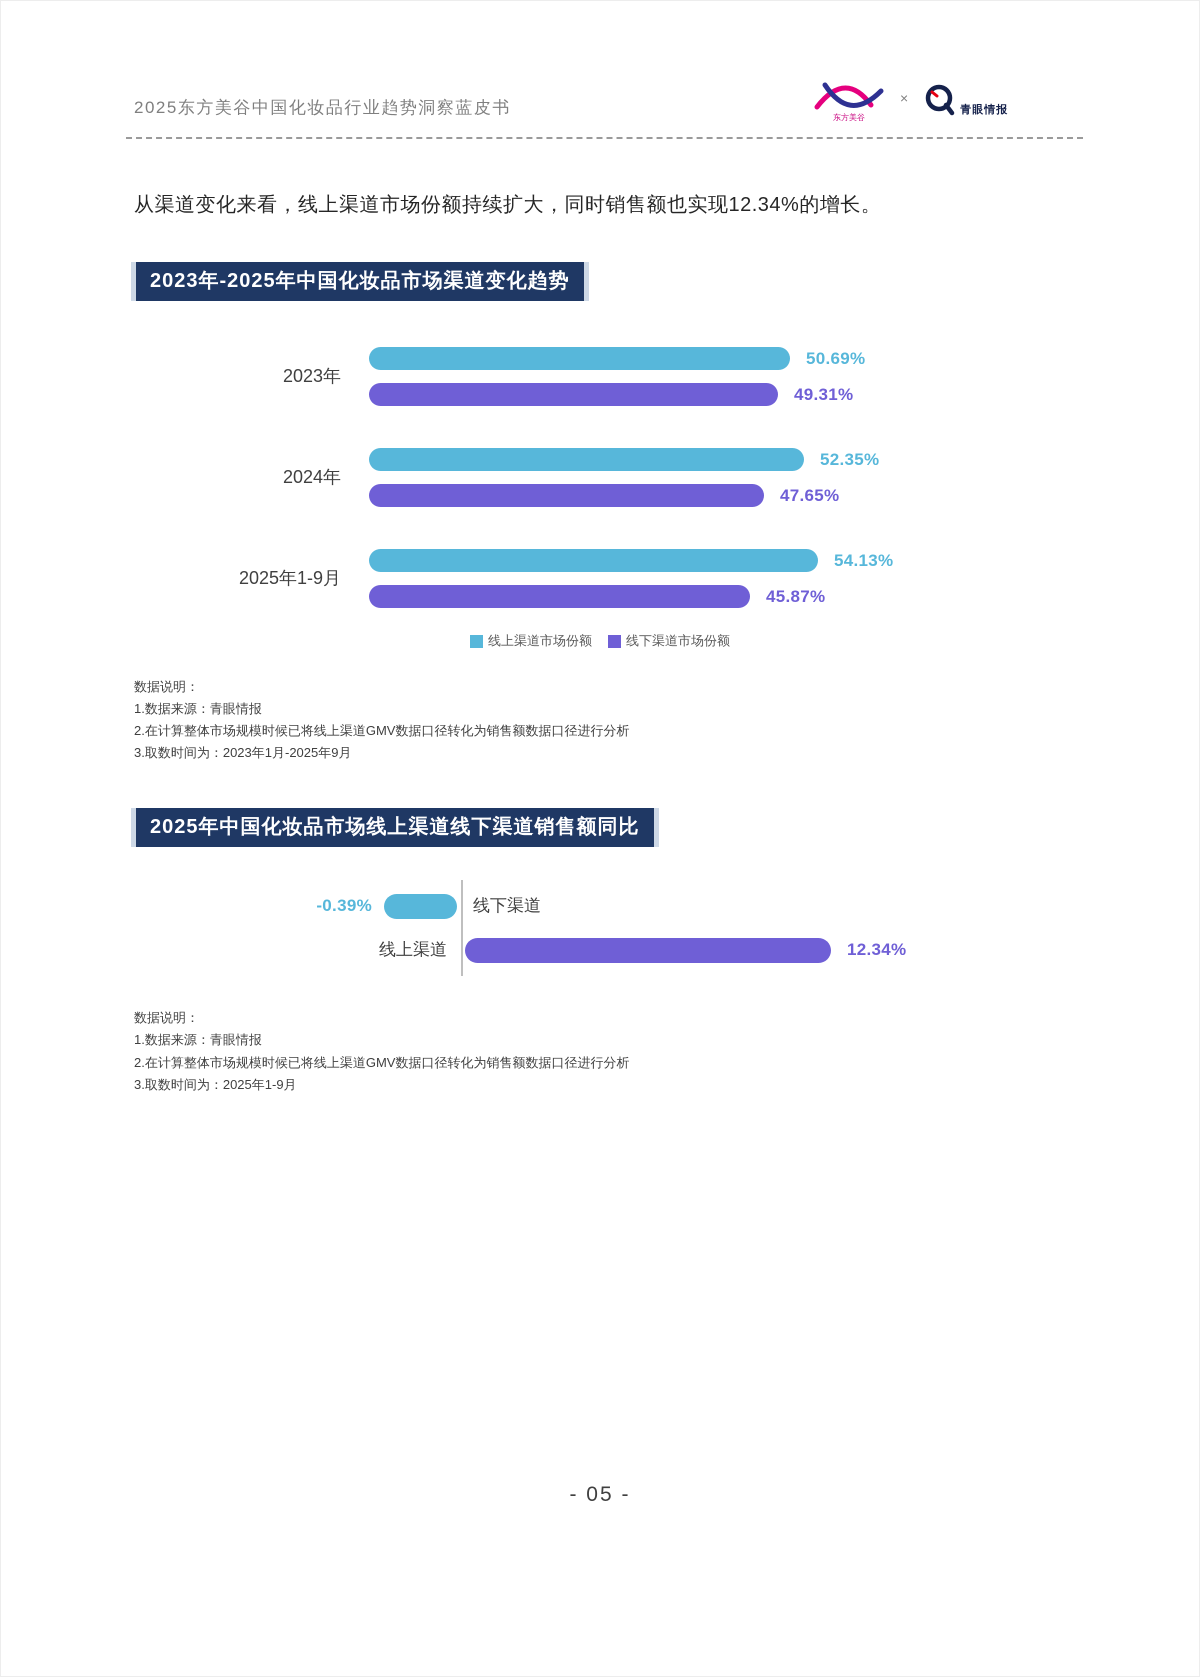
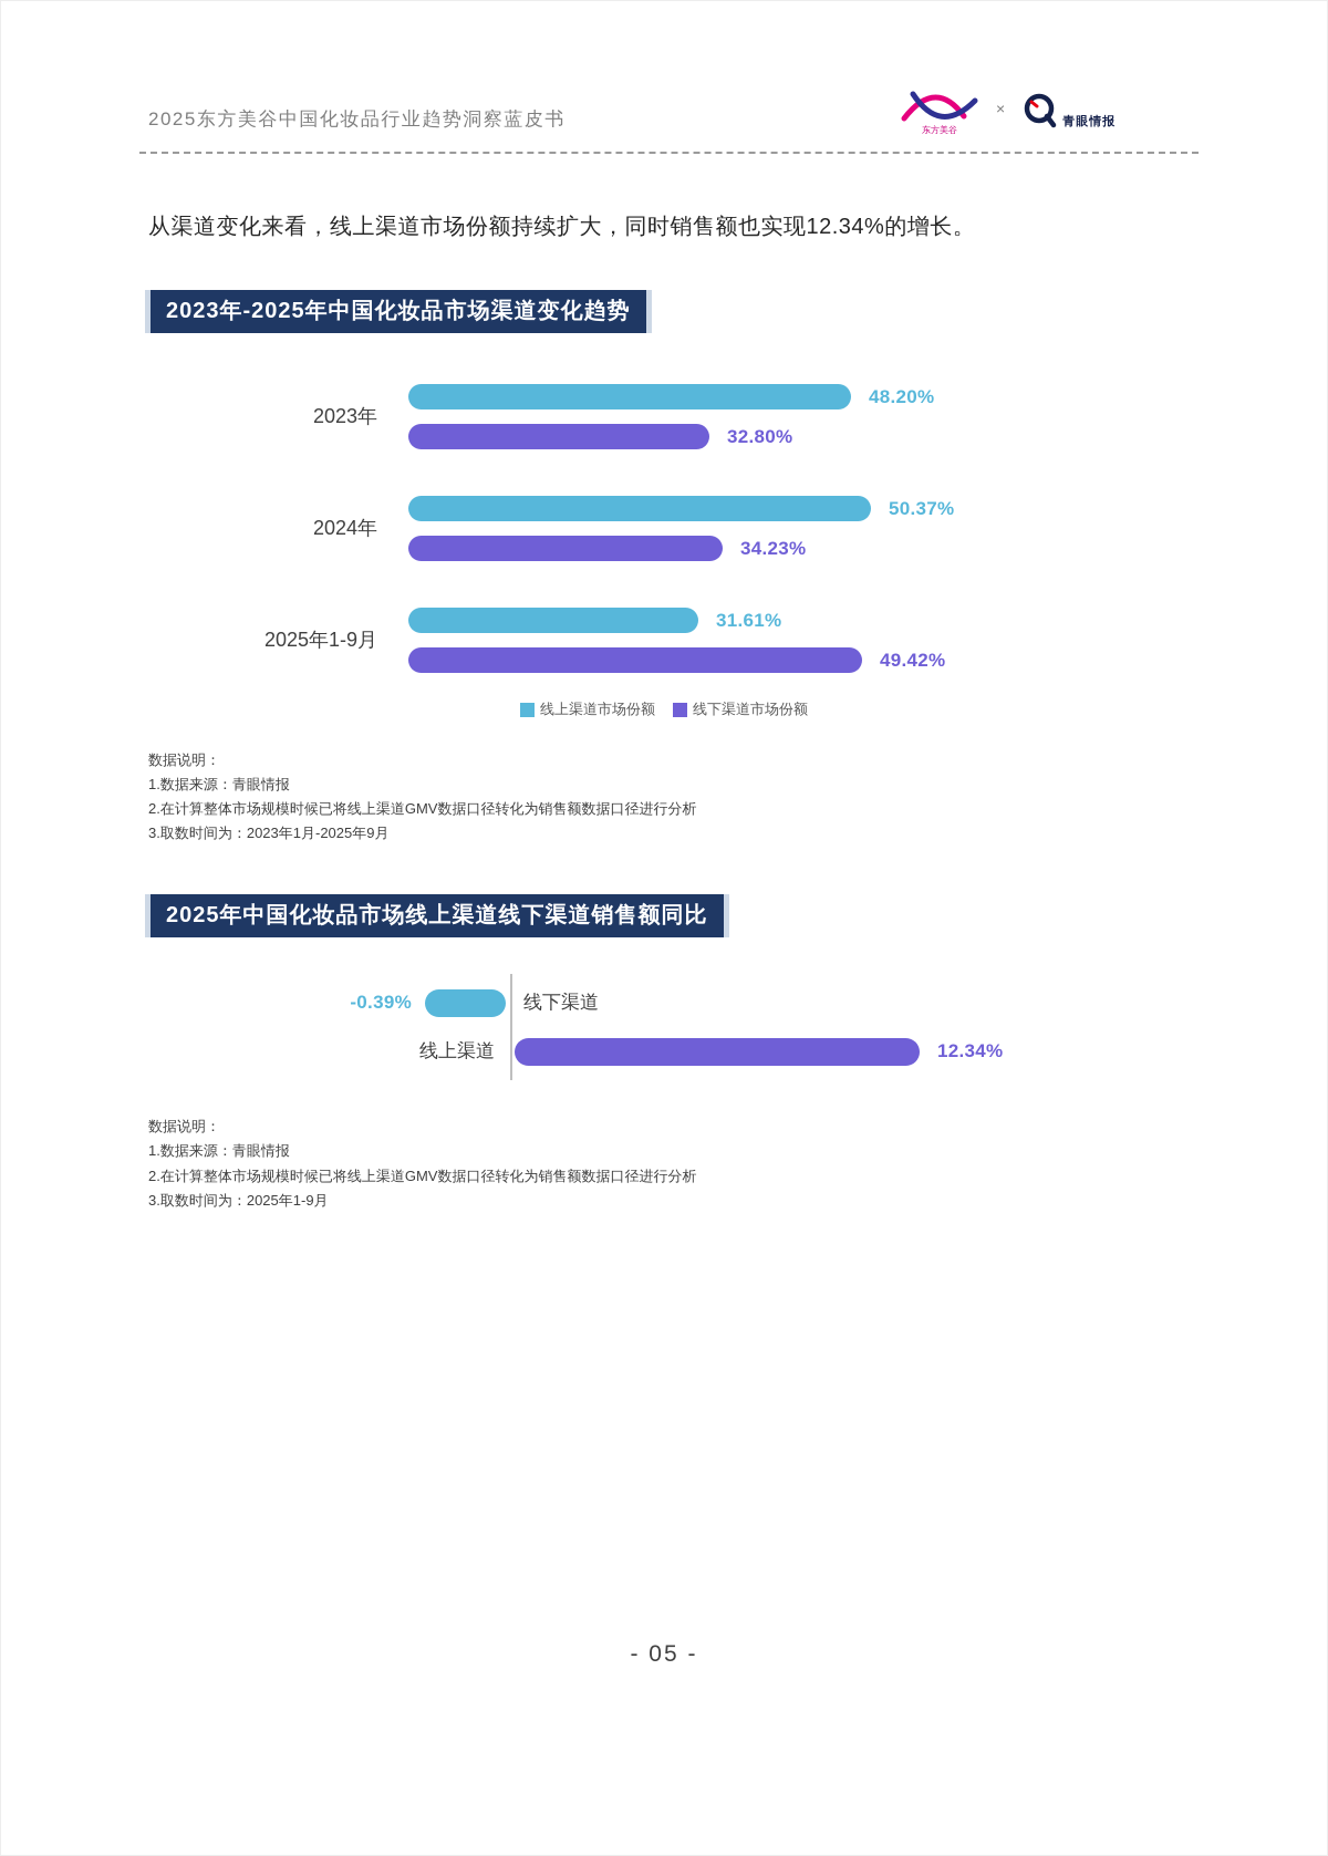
2023年-2025年中国化妆品市场渠道变化趋势/线上渠道市场份额/2023年: 50.69% -> 48.20%
2023年-2025年中国化妆品市场渠道变化趋势/线下渠道市场份额/2023年: 49.31% -> 32.80%
2023年-2025年中国化妆品市场渠道变化趋势/线上渠道市场份额/2024年: 52.35% -> 50.37%
2023年-2025年中国化妆品市场渠道变化趋势/线下渠道市场份额/2024年: 47.65% -> 34.23%
2023年-2025年中国化妆品市场渠道变化趋势/线上渠道市场份额/2025年1-9月: 54.13% -> 31.61%
2023年-2025年中国化妆品市场渠道变化趋势/线下渠道市场份额/2025年1-9月: 45.87% -> 49.42%
